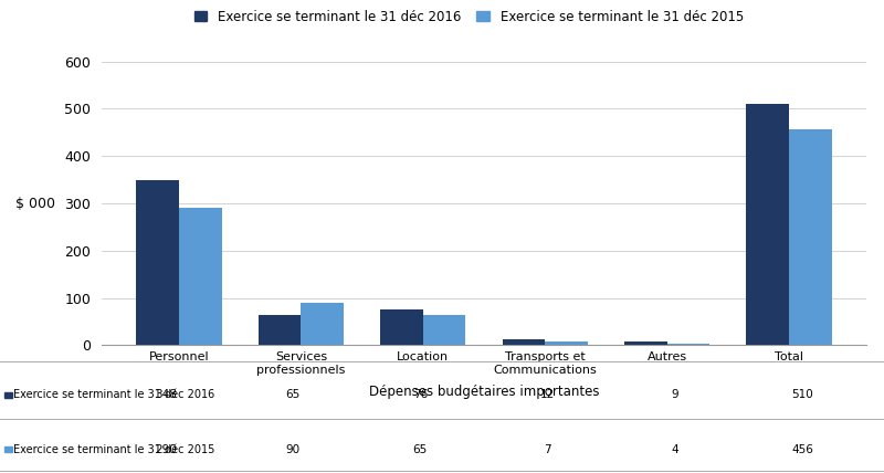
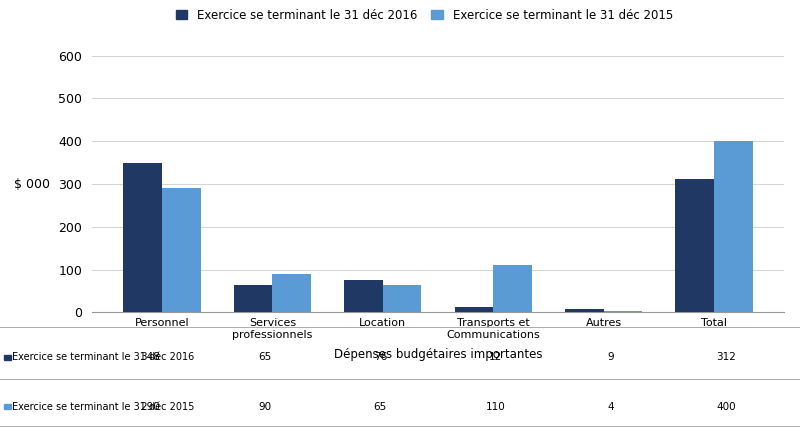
Exercice se terminant le 31 déc 2015/Transports et Communications: 7 -> 110
Exercice se terminant le 31 déc 2016/Total: 510 -> 312
Exercice se terminant le 31 déc 2015/Total: 456 -> 400
